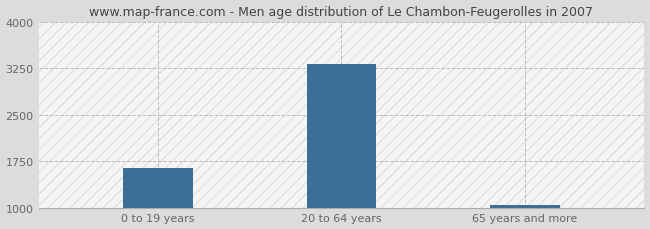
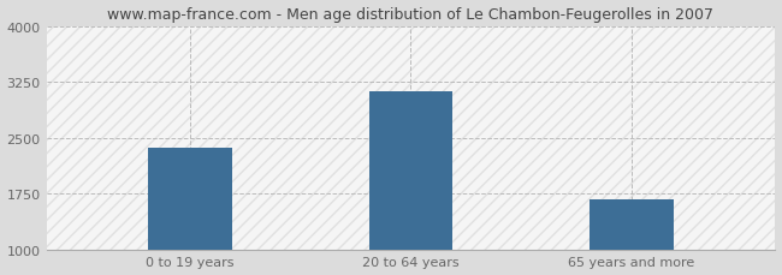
0 to 19 years: 1650 -> 2360
20 to 64 years: 3320 -> 3120
65 years and more: 1050 -> 1680
